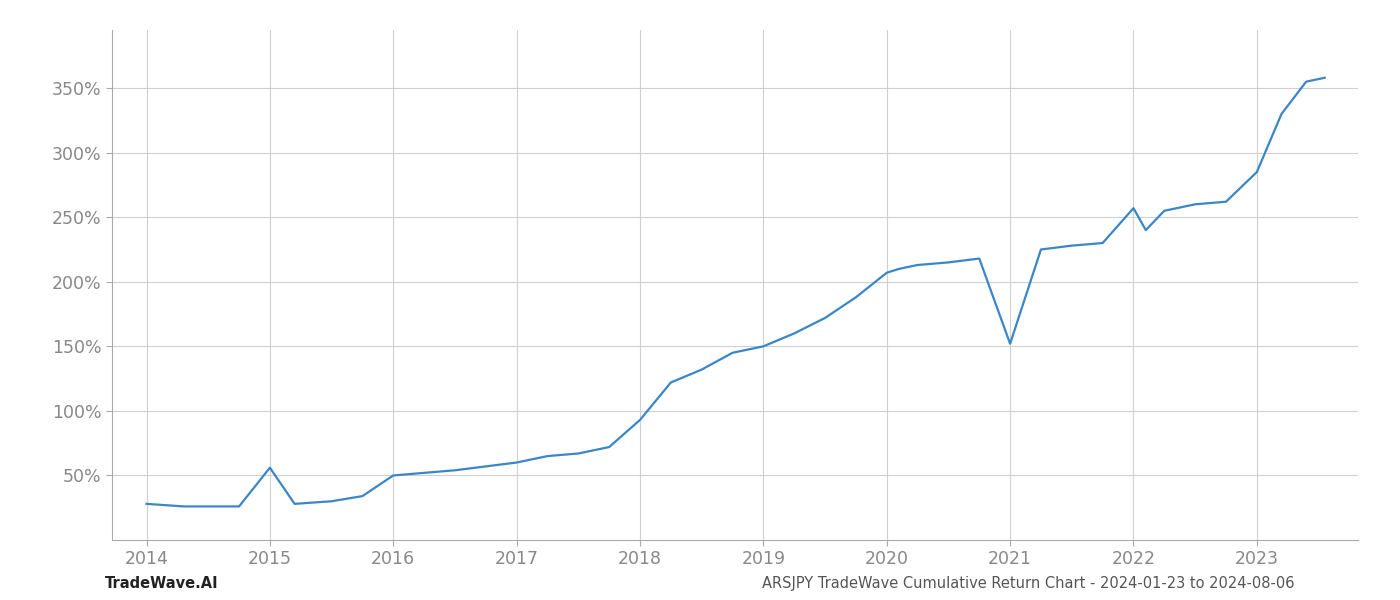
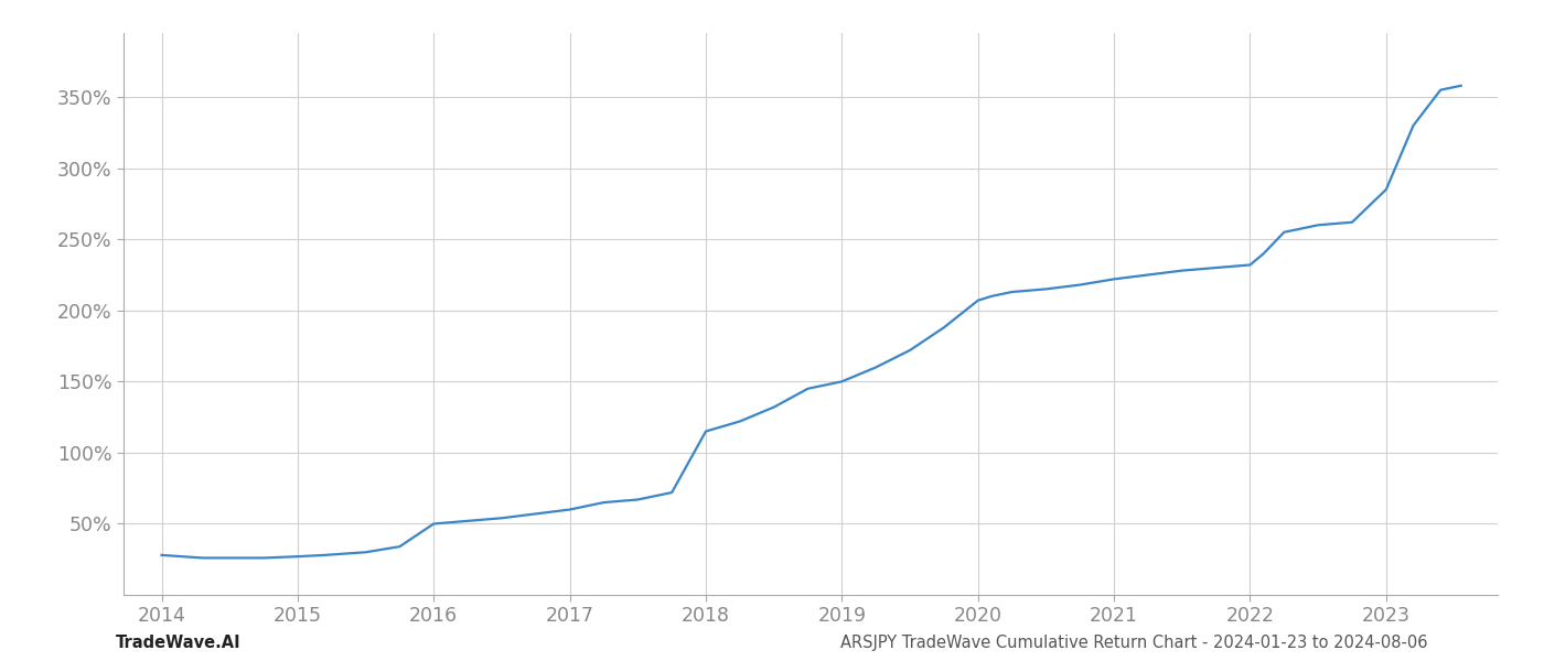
2015: 56% -> 27%
2018: 93% -> 115%
2021: 152% -> 222%
2022: 257% -> 232%
